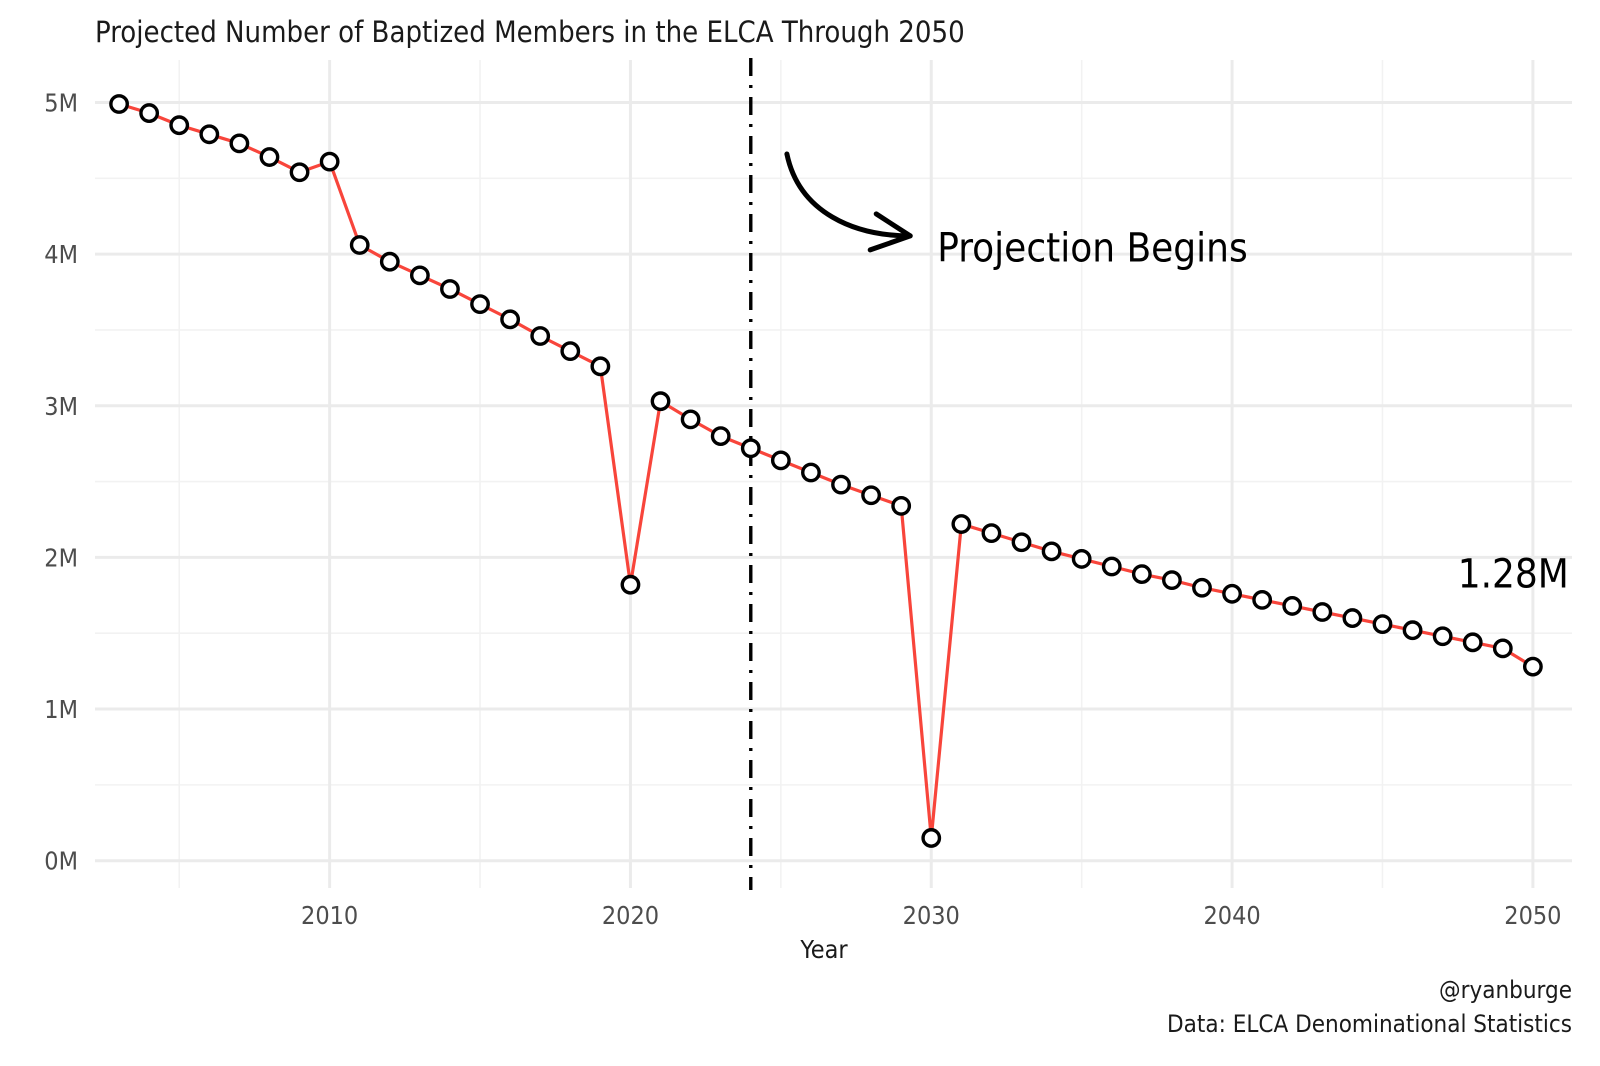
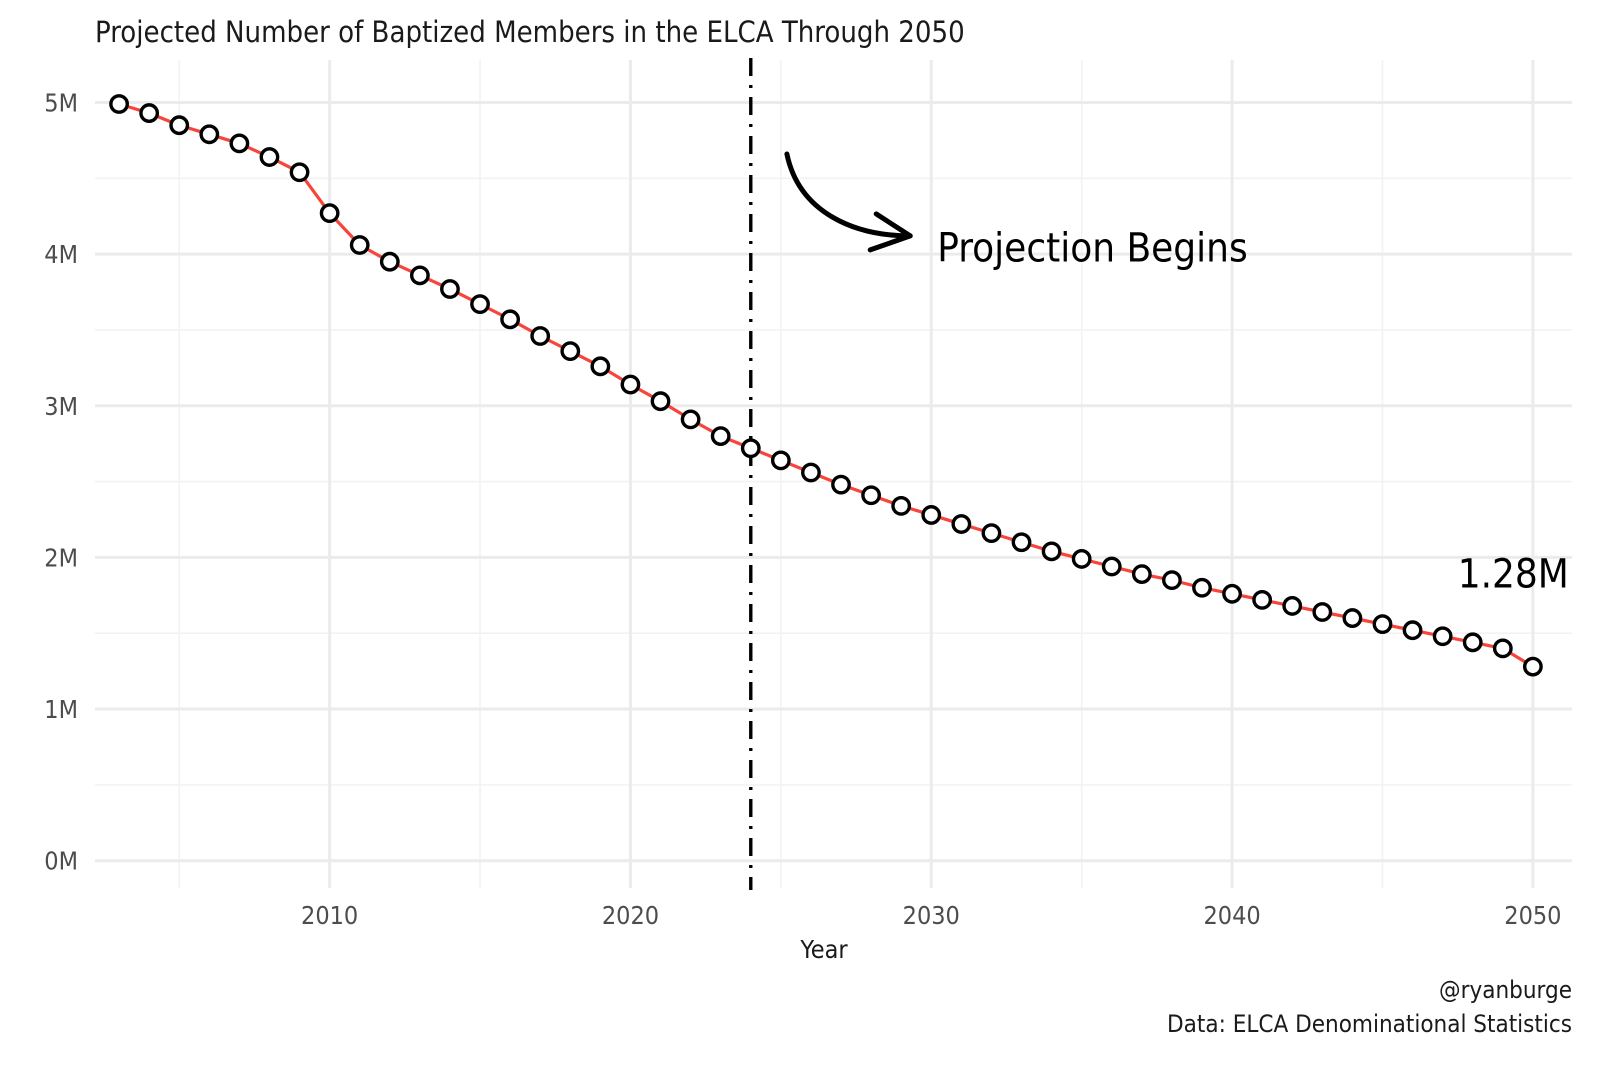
2010: 4.61M -> 4.27M
2020: 1.82M -> 3.14M
2030: 0.15M -> 2.28M
